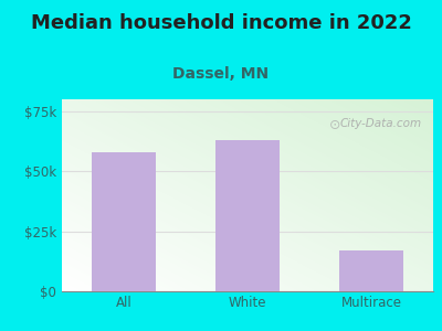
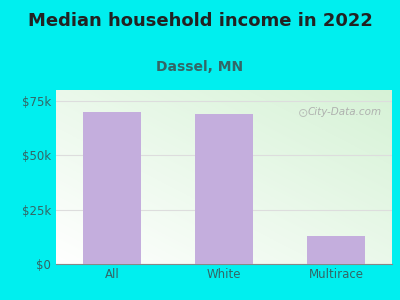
All: $58k -> $70k
White: $63k -> $69k
Multirace: $17k -> $13k
